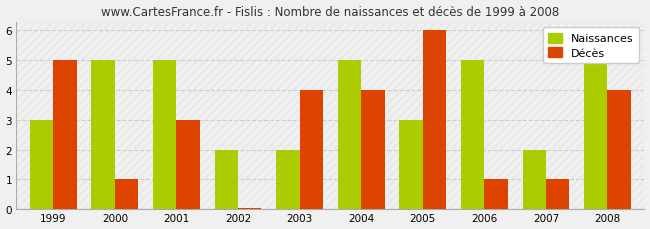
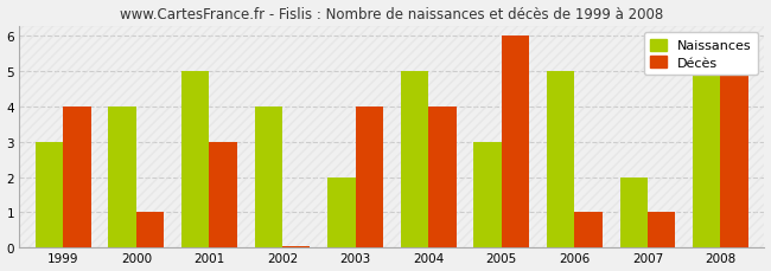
Décès/1999: 5.00 -> 4.00
Naissances/2000: 5 -> 4
Naissances/2002: 2 -> 4
Décès/2008: 4.00 -> 5.00
